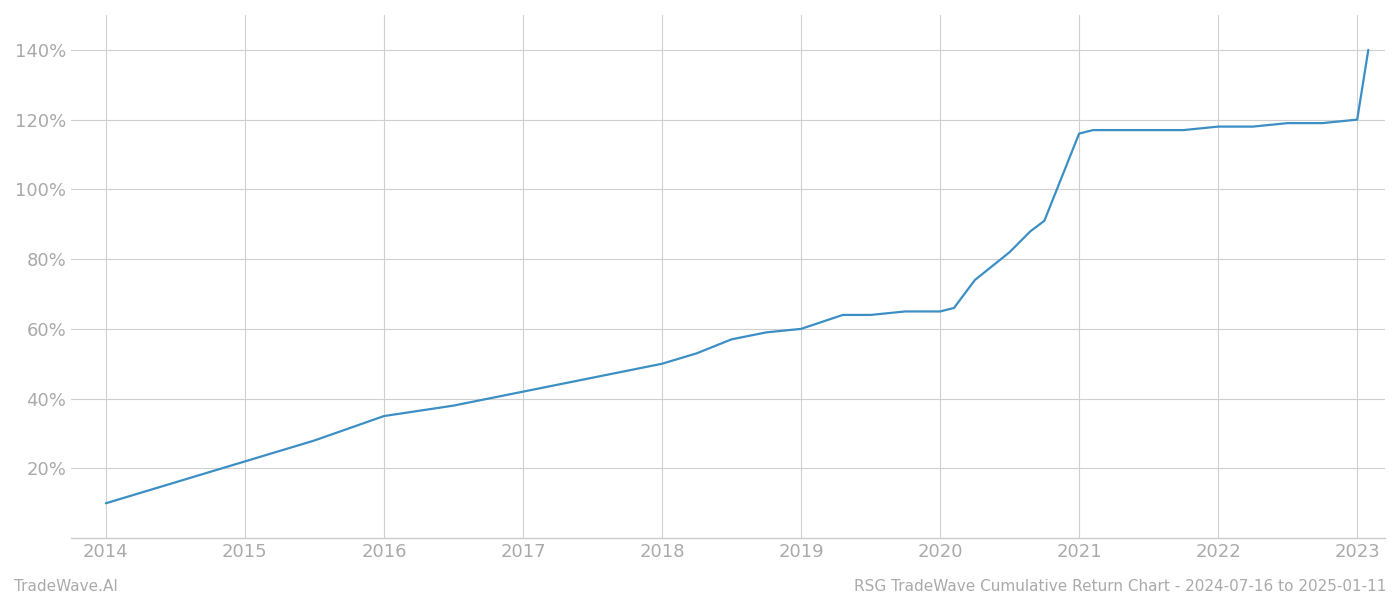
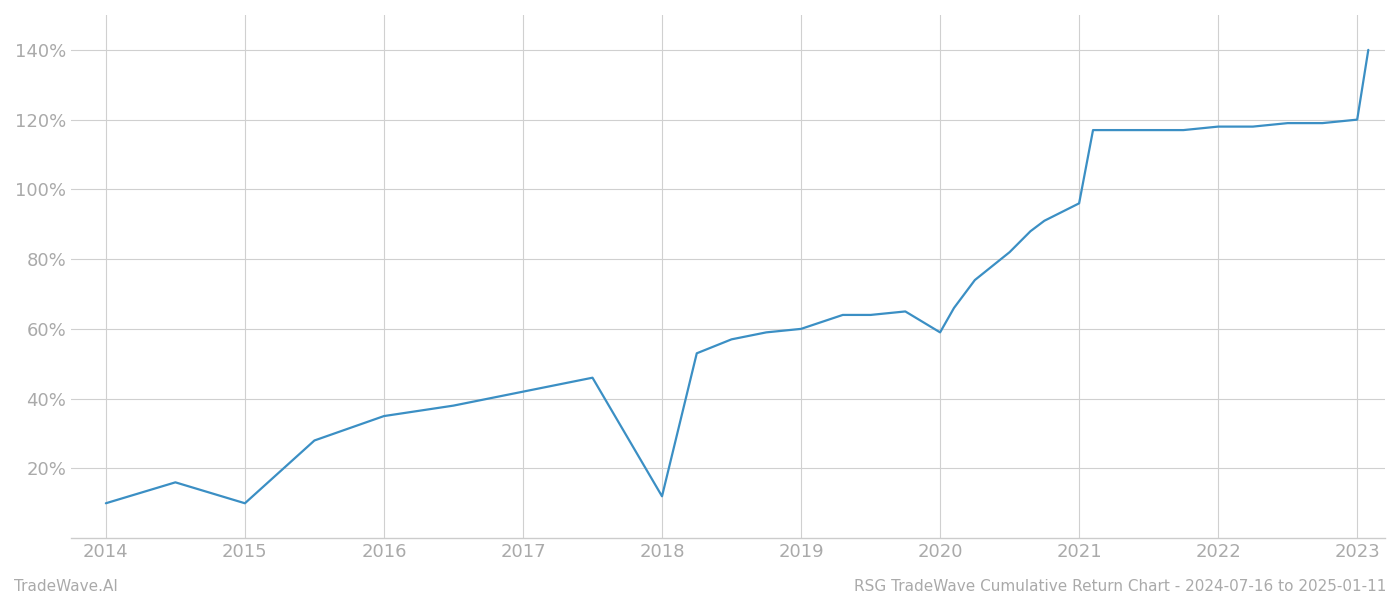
2015: 22% -> 10%
2018: 50% -> 12%
2020: 65% -> 59%
2021: 116% -> 96%
